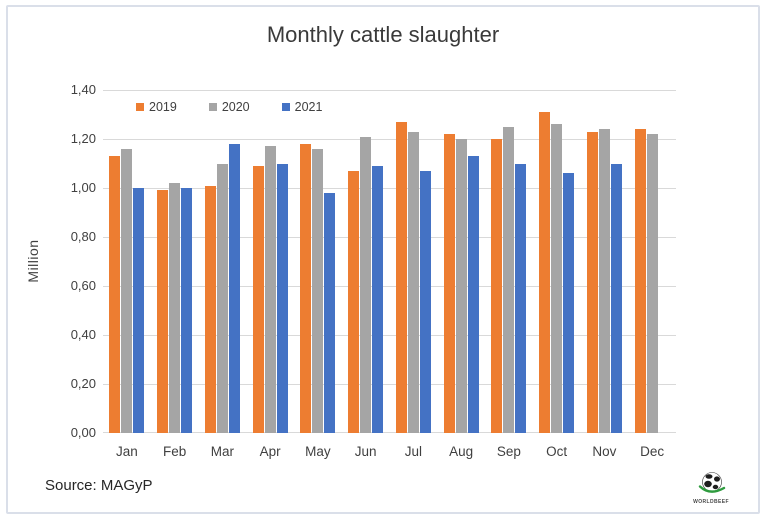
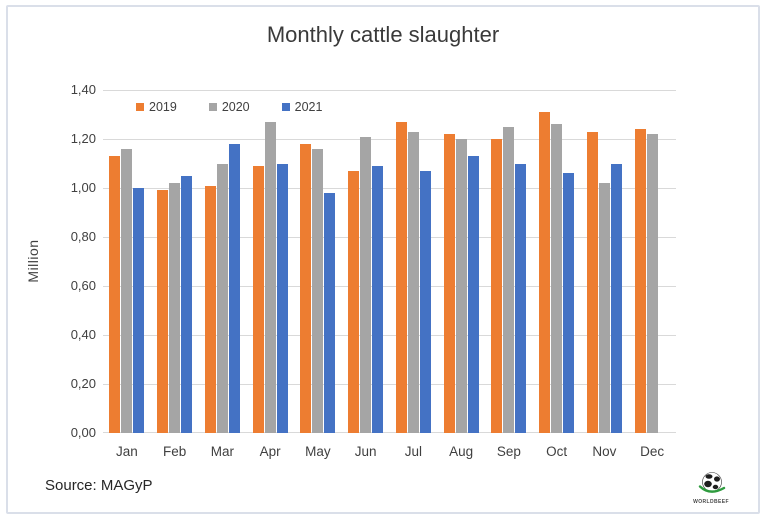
2021/Feb: 1,00 -> 1,05
2020/Apr: 1,17 -> 1,27
2020/Nov: 1,24 -> 1,02
